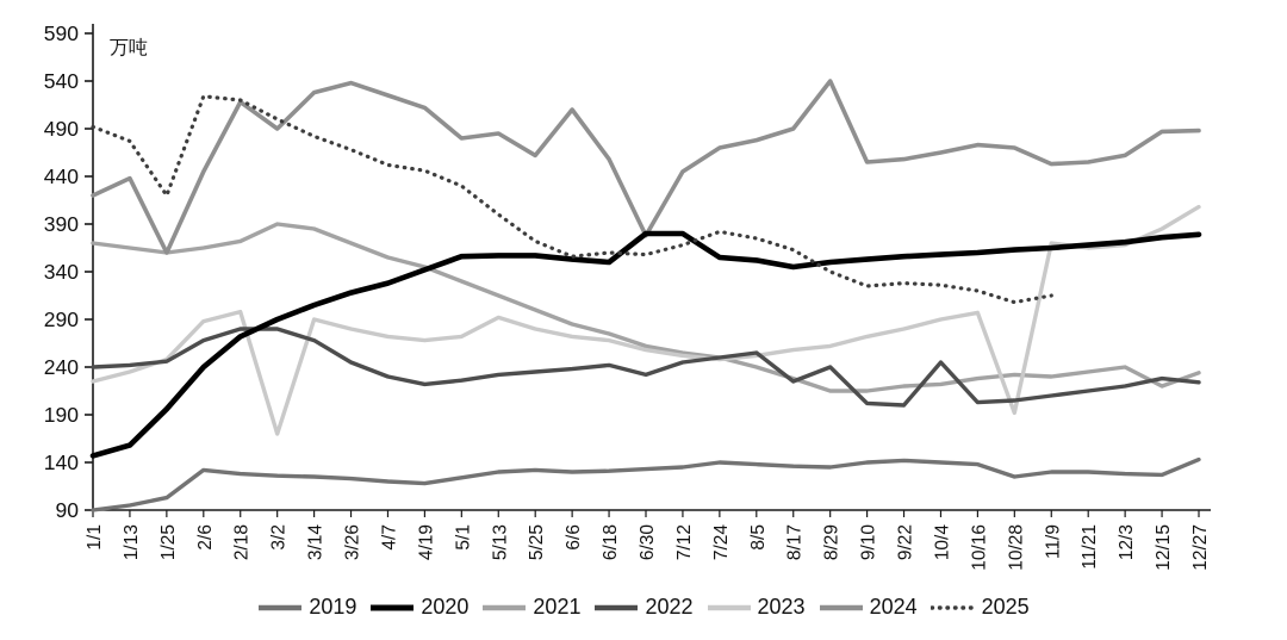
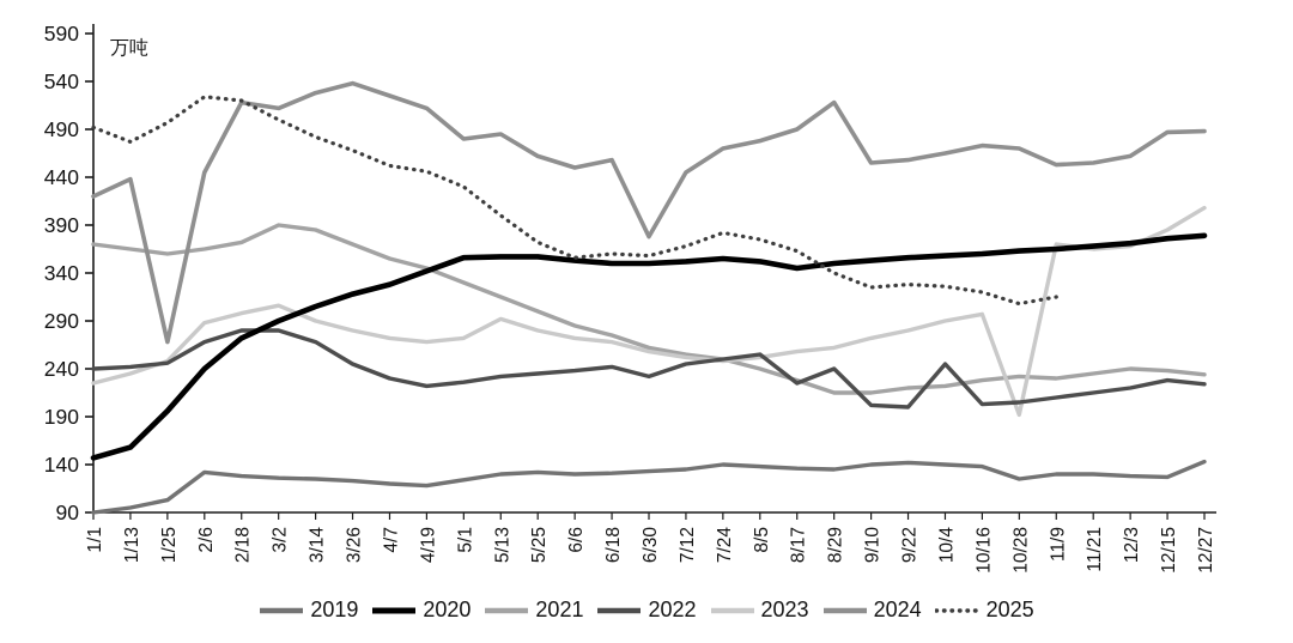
2024/1/25: 360 -> 270
2025/1/25: 420 -> 500
2023/3/2: 170 -> 310
2024/3/2: 490 -> 510
2024/6/6: 510 -> 450
2020/6/30: 380 -> 350
2020/7/12: 380 -> 350
2024/8/29: 540 -> 520
2021/12/15: 220 -> 240
